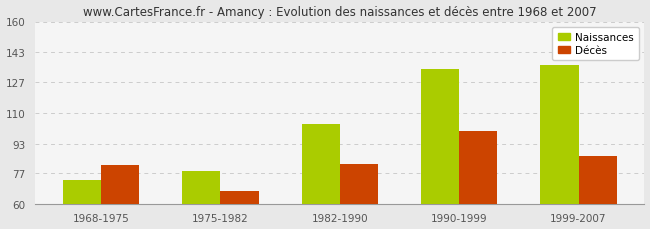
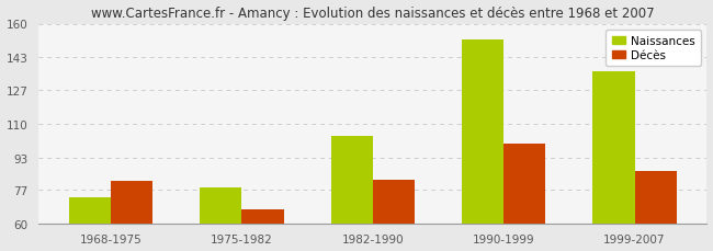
Naissances/1990-1999: 134 -> 152
